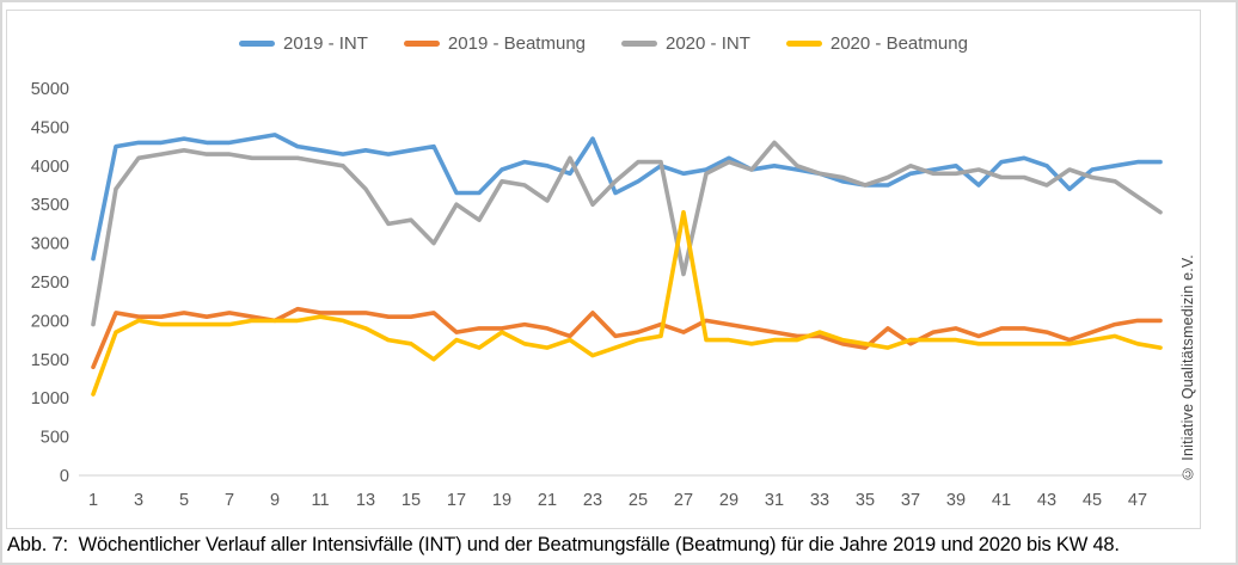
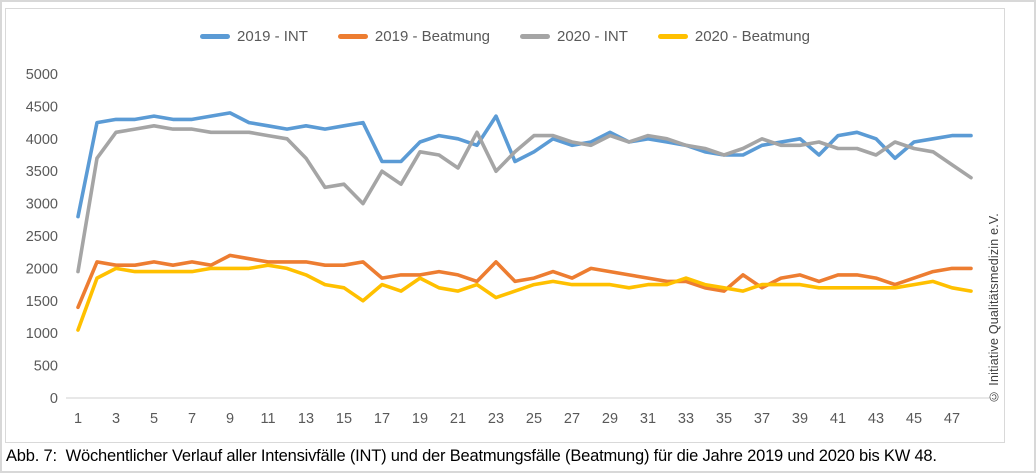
2019 - Beatmung/9: 2000 -> 2200
2020 - INT/27: 2600 -> 4000
2020 - Beatmung/27: 3400 -> 1800
2020 - INT/31: 4300 -> 4000
